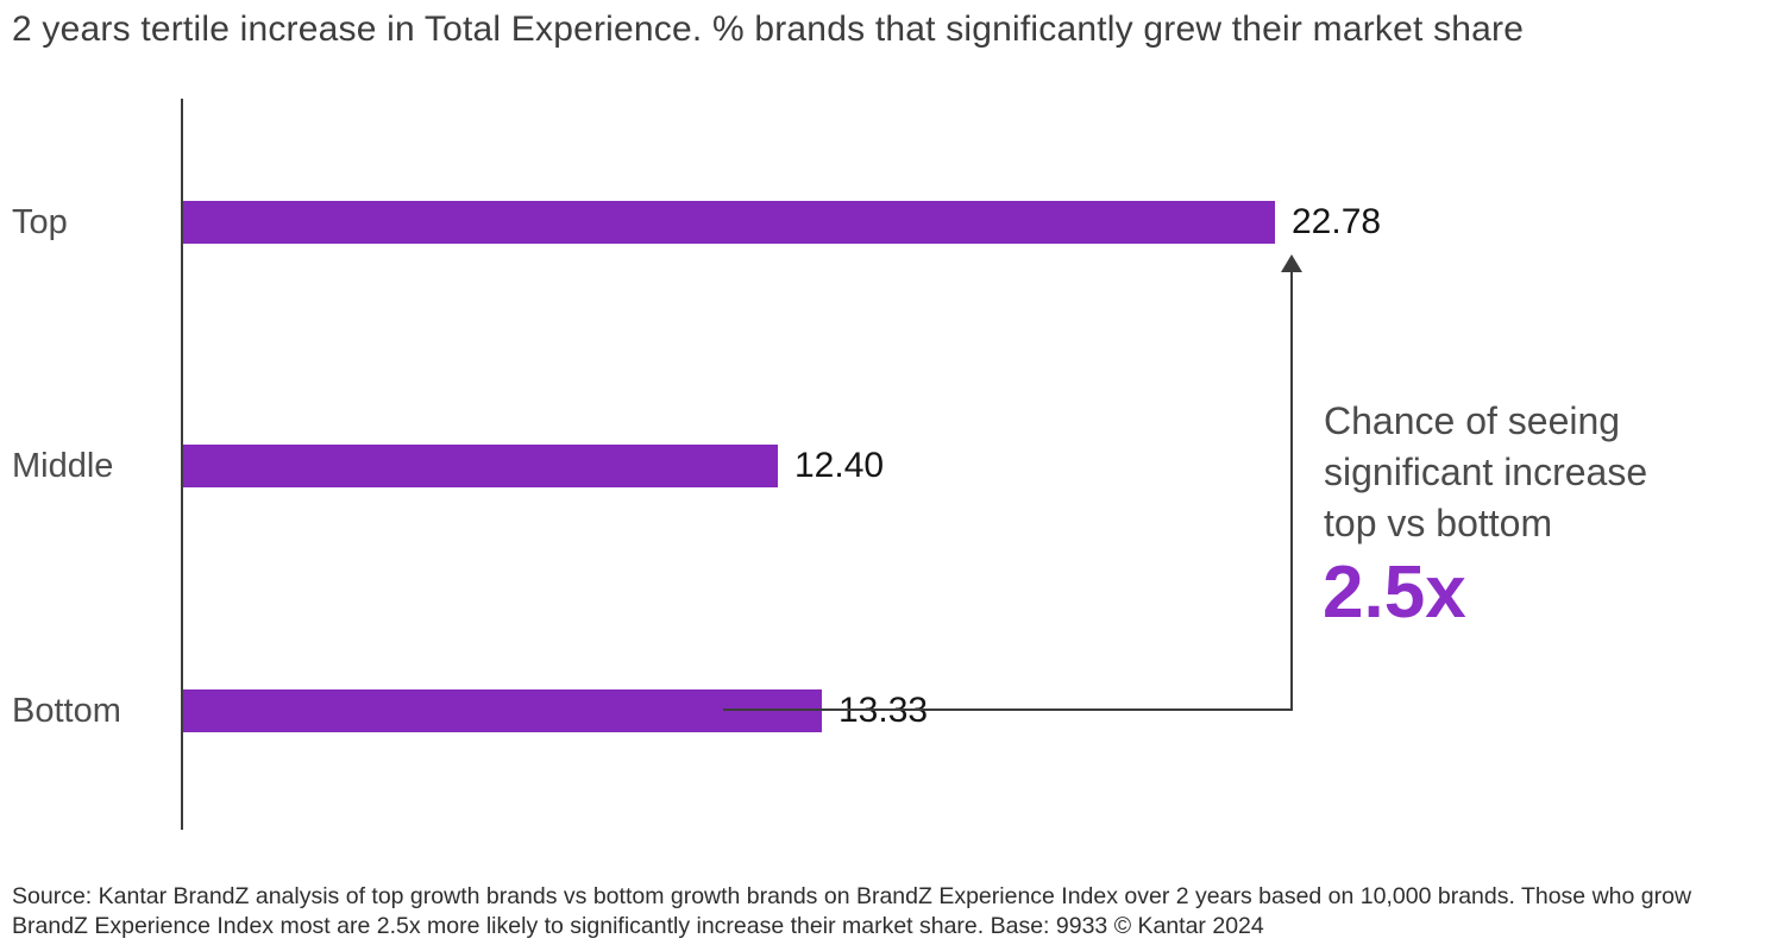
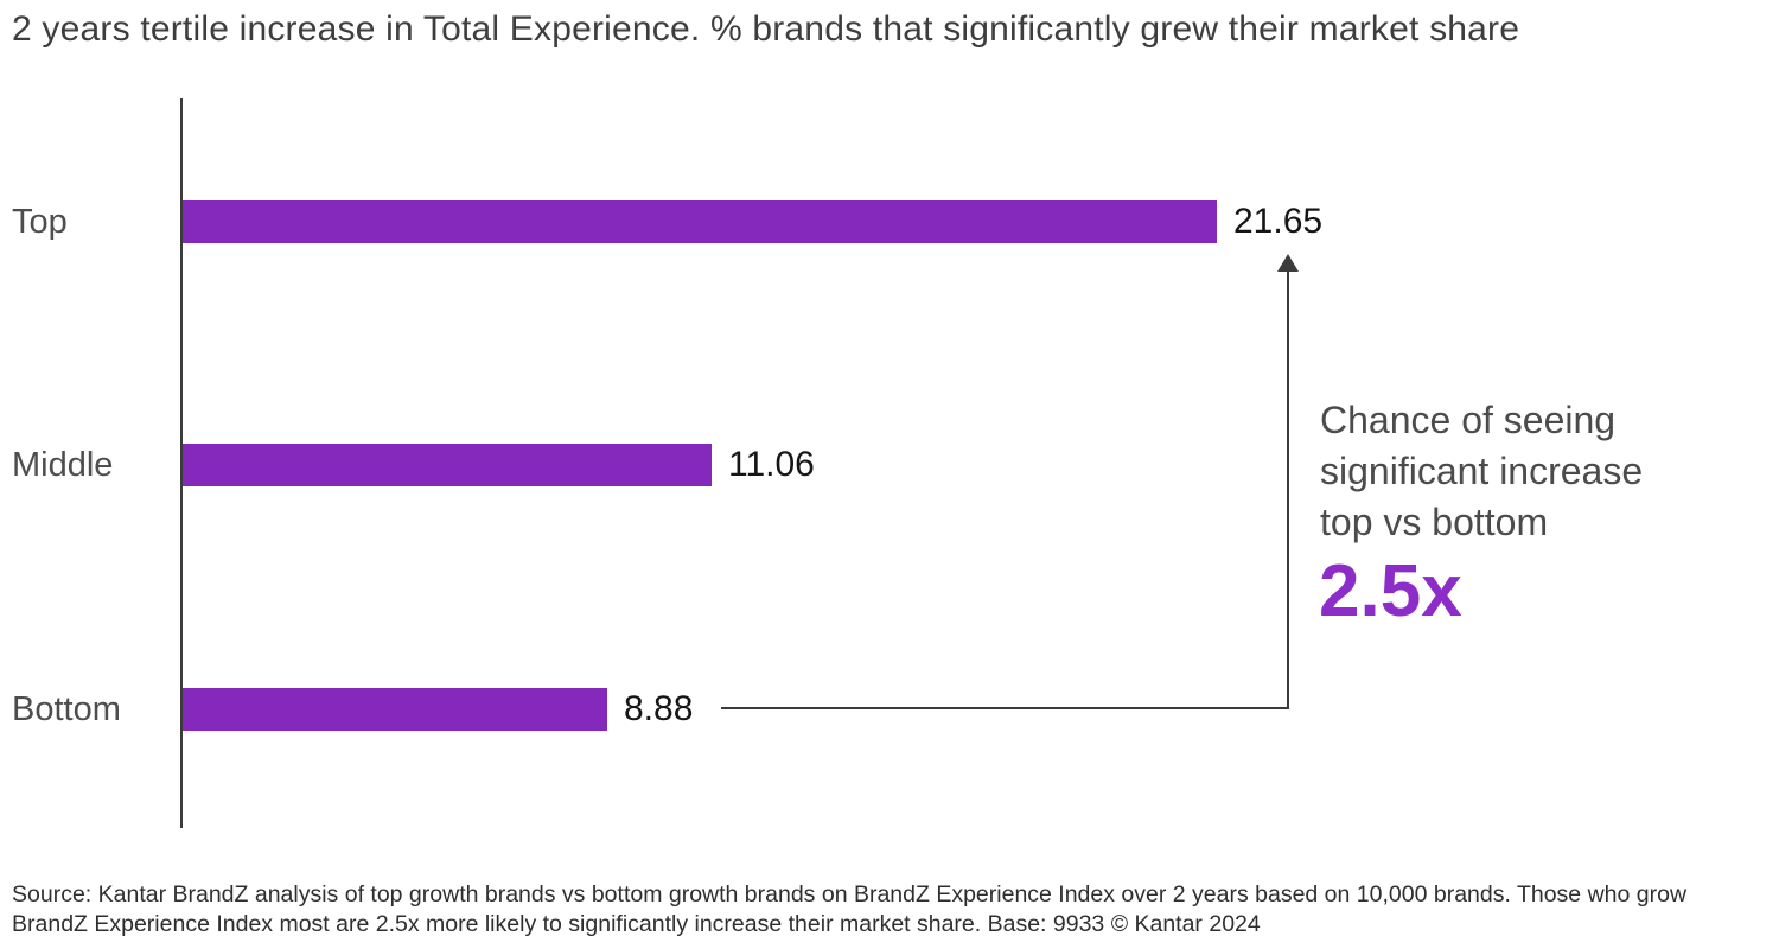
Top: 22.78 -> 21.65
Middle: 12.40 -> 11.06
Bottom: 13.33 -> 8.88
